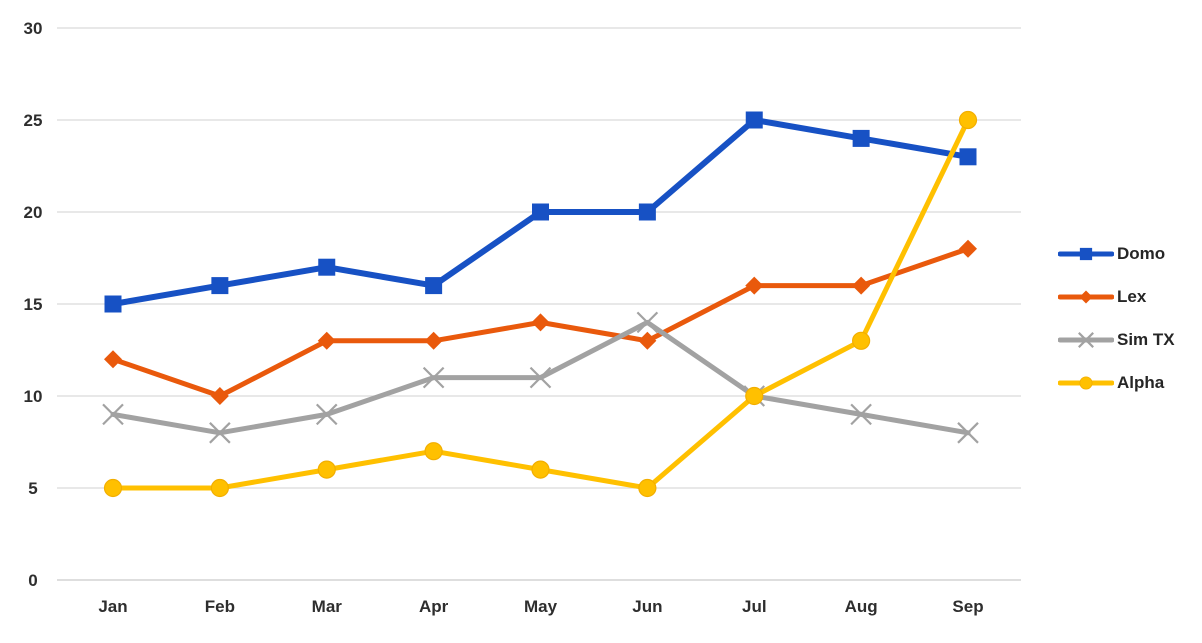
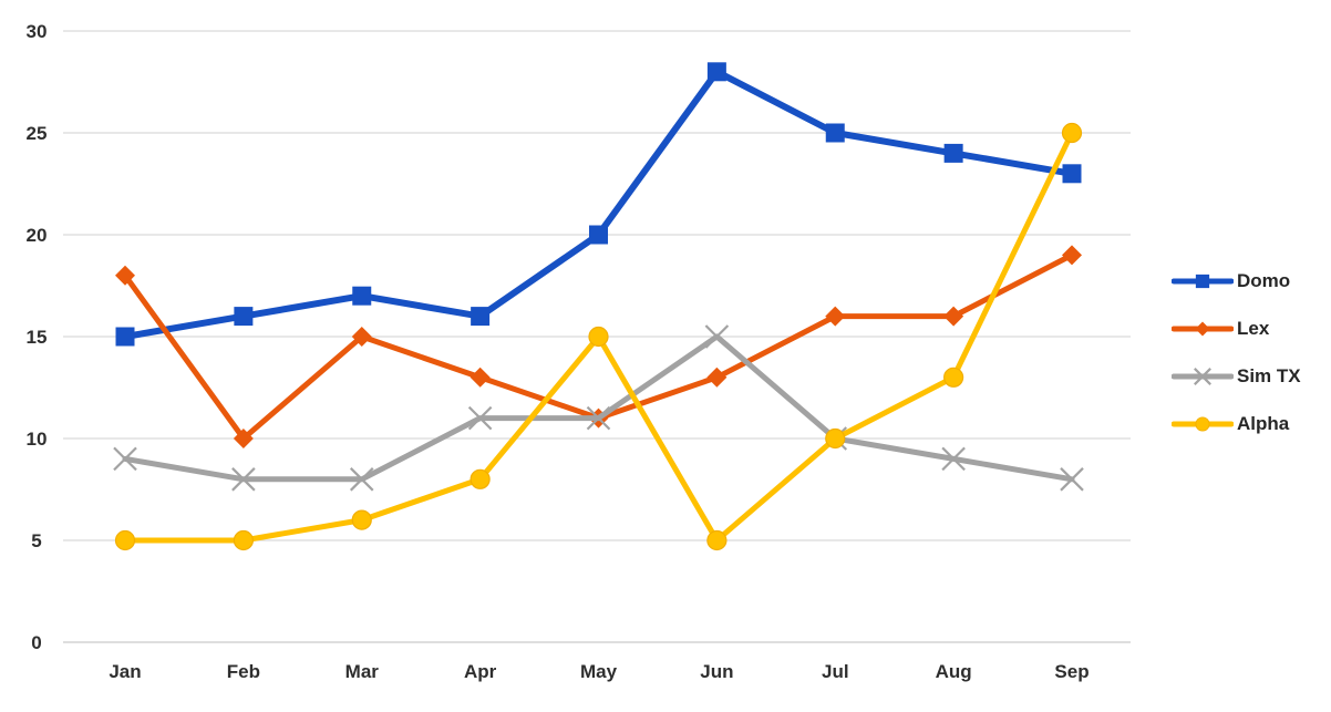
Lex/Jan: 12 -> 18
Lex/Mar: 13 -> 15
Sim TX/Mar: 9 -> 8
Alpha/Apr: 7 -> 8
Lex/May: 14 -> 11
Alpha/May: 6 -> 15
Domo/Jun: 20 -> 28
Sim TX/Jun: 14 -> 15
Lex/Sep: 18 -> 19
